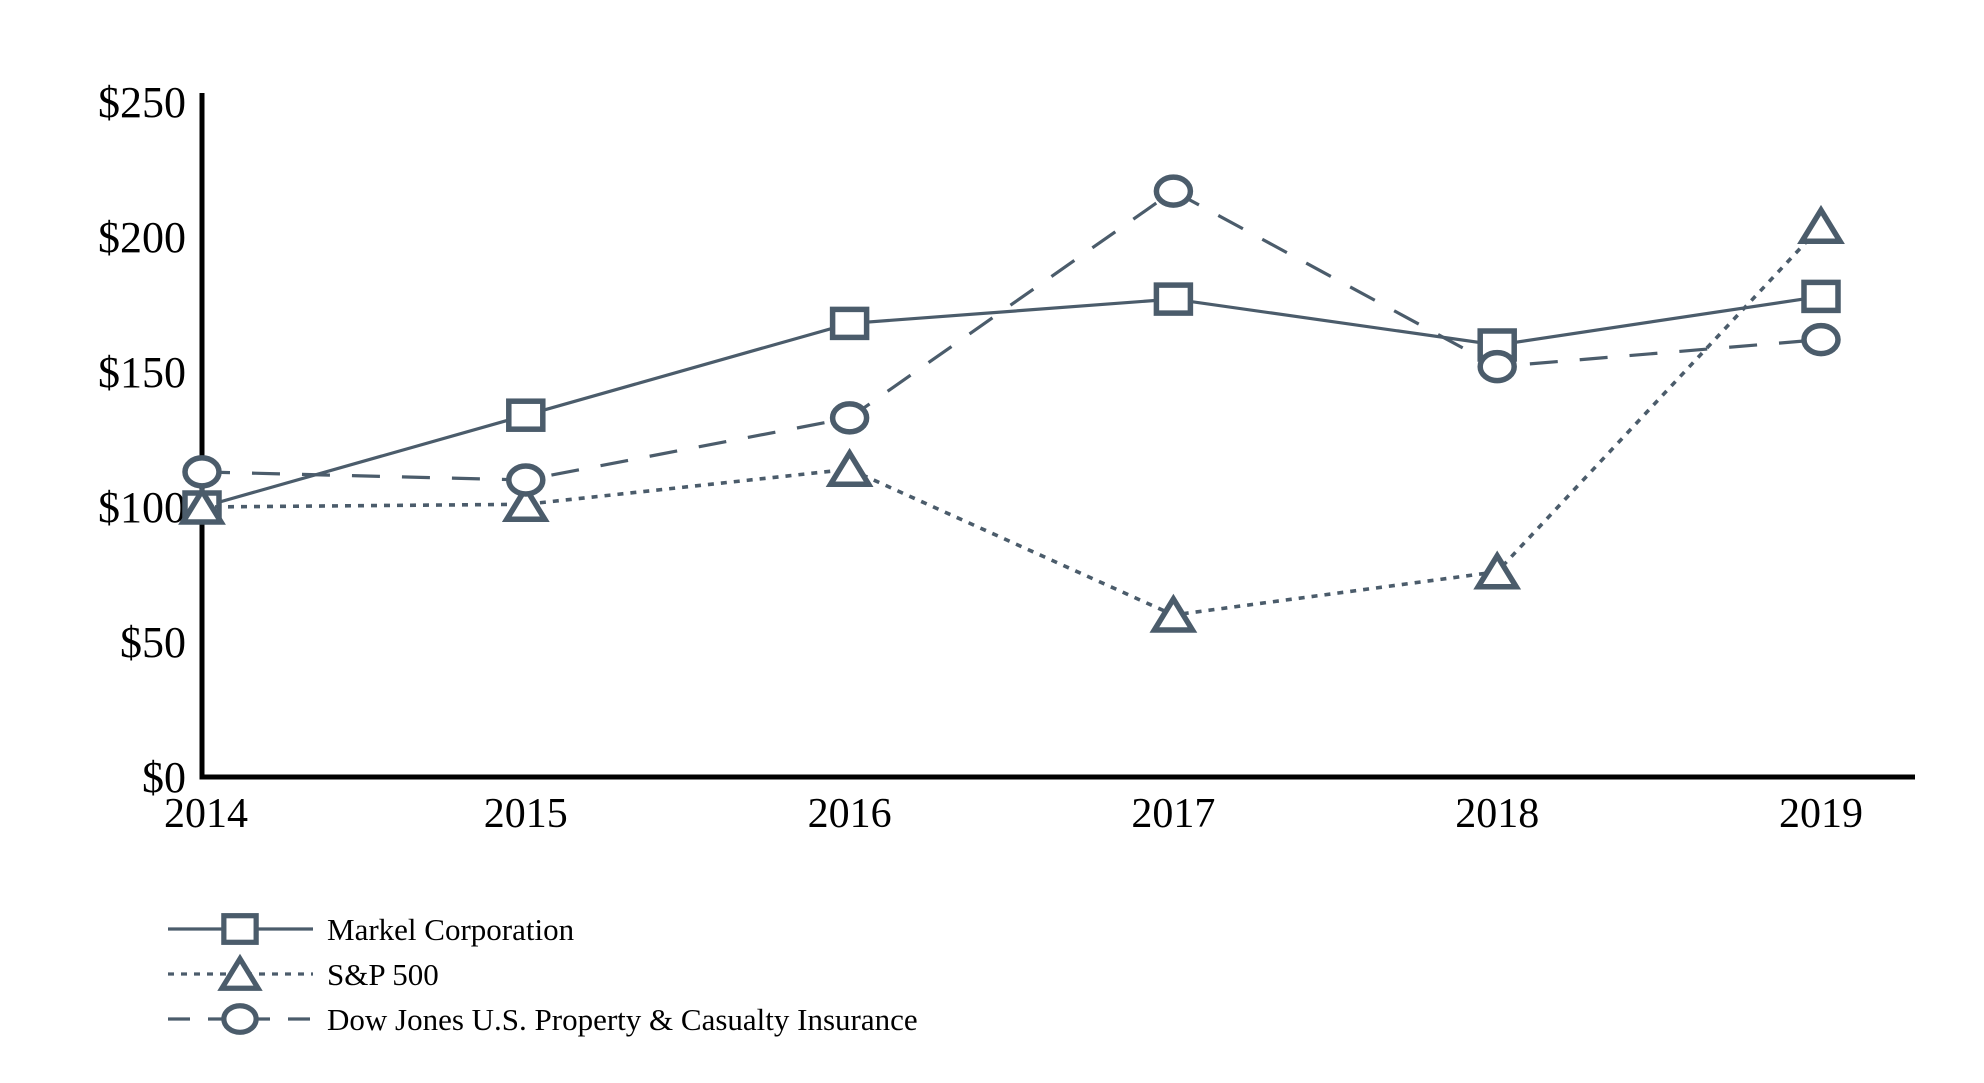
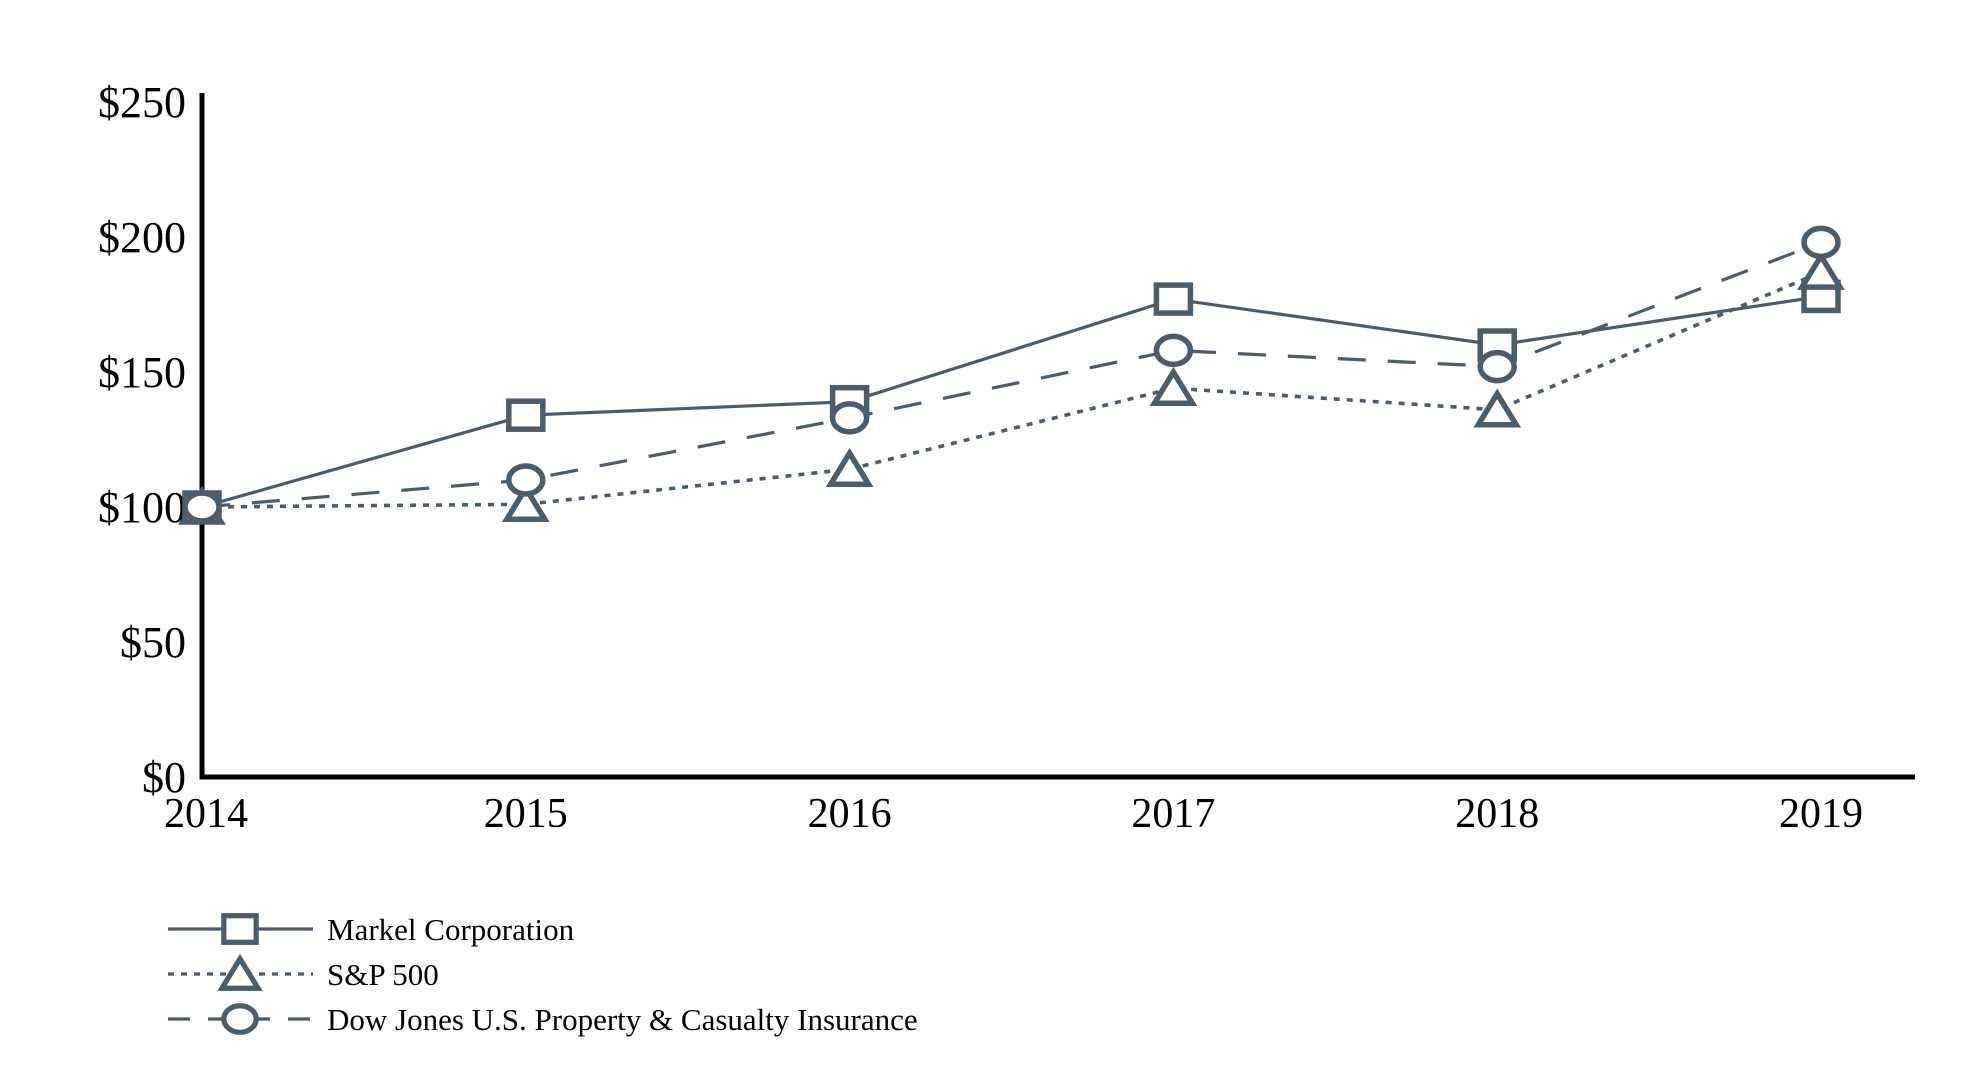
Dow Jones U.S. Property & Casualty Insurance/2014: $113 -> $100
Markel Corporation/2016: $168 -> $139
S&P 500/2017: $60 -> $144
Dow Jones U.S. Property & Casualty Insurance/2017: $217 -> $158
S&P 500/2018: $76 -> $136
S&P 500/2019: $204 -> $187
Dow Jones U.S. Property & Casualty Insurance/2019: $162 -> $198
